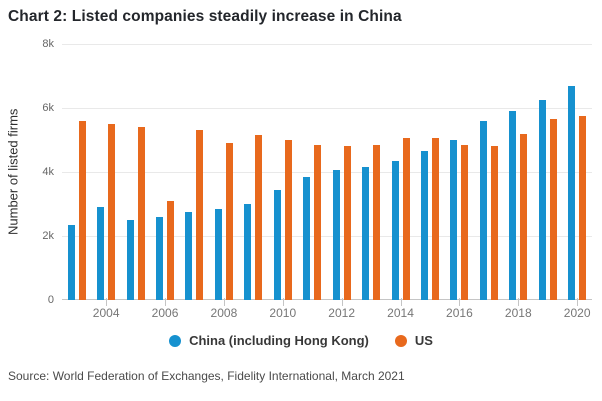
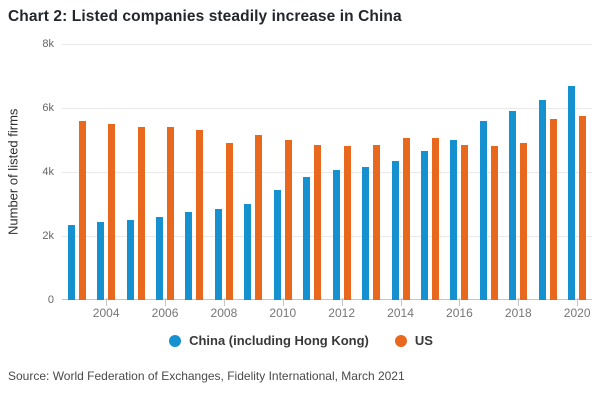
China (including Hong Kong)/2004: 2.9k -> 2.4k
US/2006: 3.1k -> 5.4k
US/2018: 5.2k -> 4.9k
